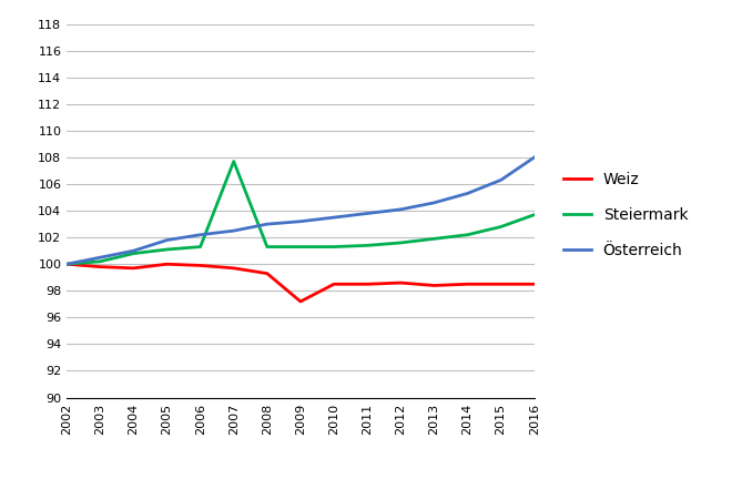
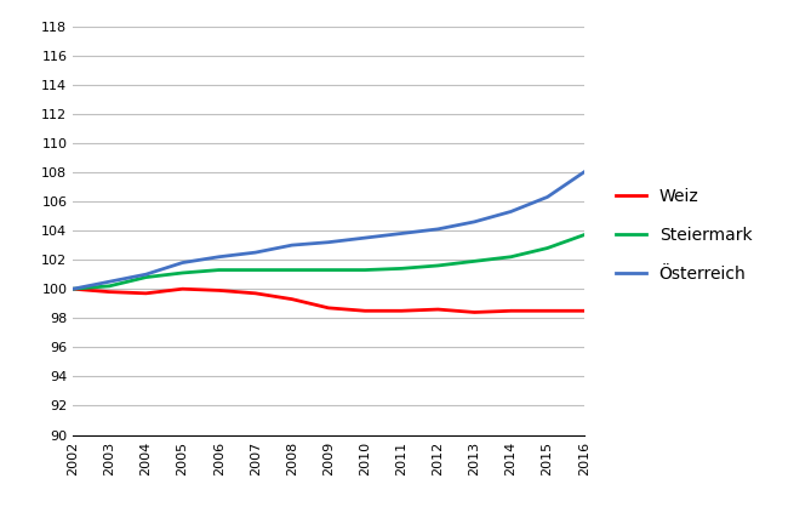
Steiermark/2007: 107.7 -> 101.3
Weiz/2009: 97.2 -> 98.7
